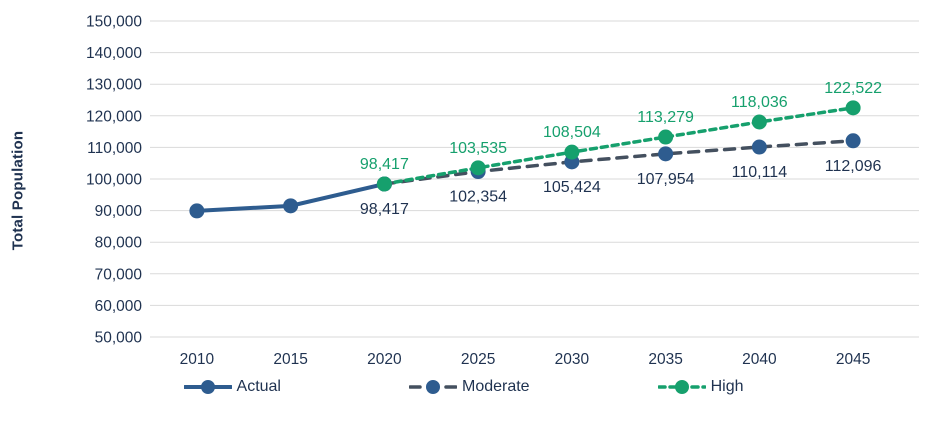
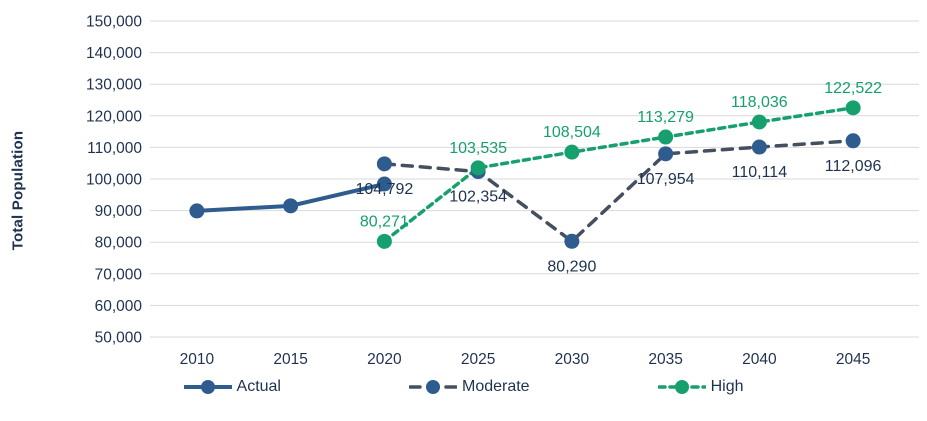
Moderate/2020: 98,417 -> 104,792
High/2020: 98,417 -> 80,271
Moderate/2030: 105,424 -> 80,290
